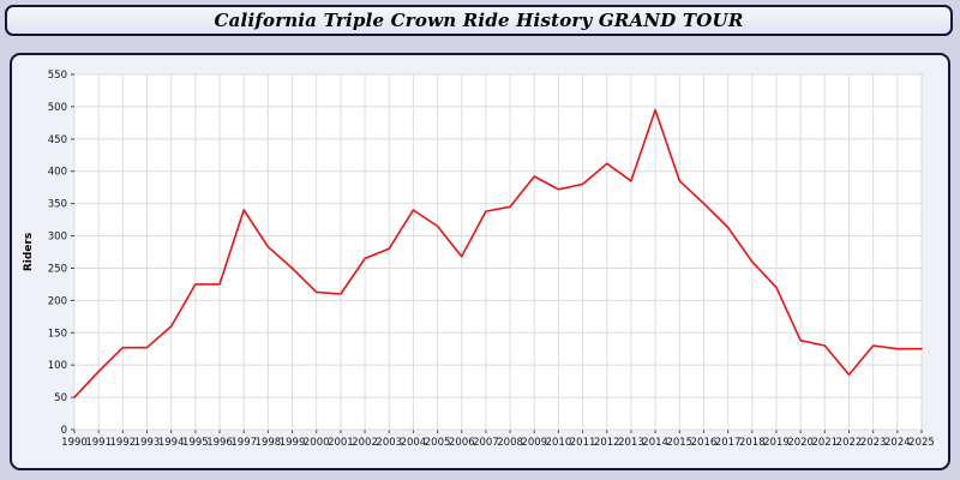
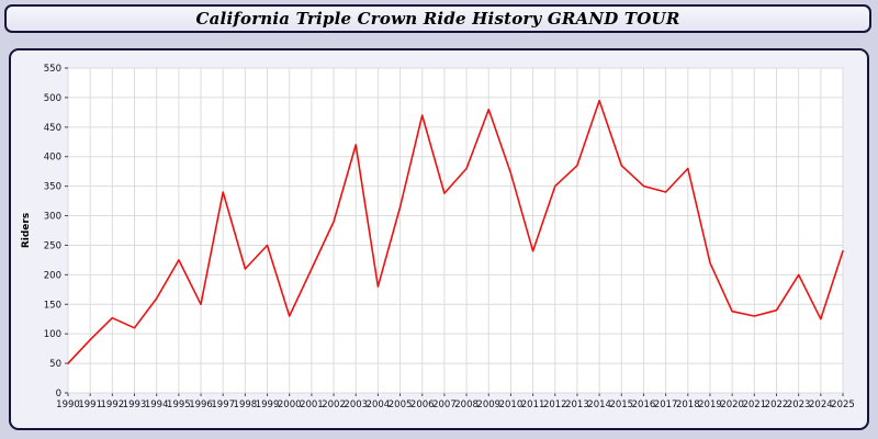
1993: 130 -> 110
1996: 220 -> 150
1998: 280 -> 210
2000: 210 -> 130
2002: 260 -> 290
2003: 280 -> 420
2004: 340 -> 180
2006: 270 -> 470
2008: 340 -> 380
2009: 390 -> 480
2011: 380 -> 240
2012: 410 -> 350
2017: 310 -> 340
2018: 260 -> 380
2022: 80 -> 140
2023: 130 -> 200
2025: 120 -> 240
